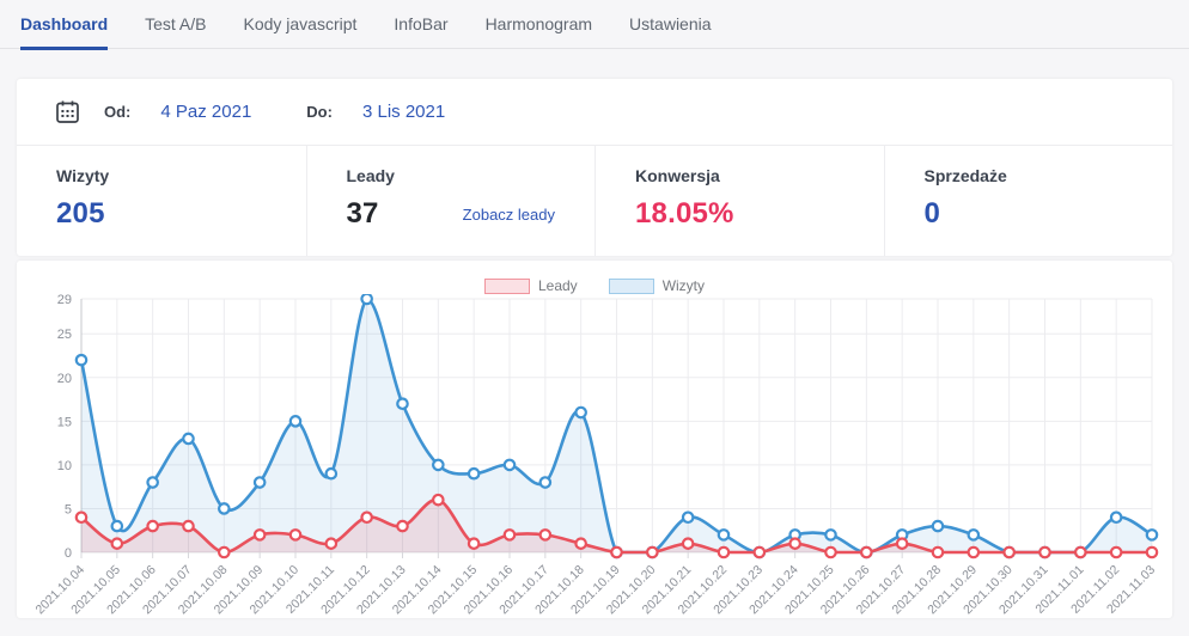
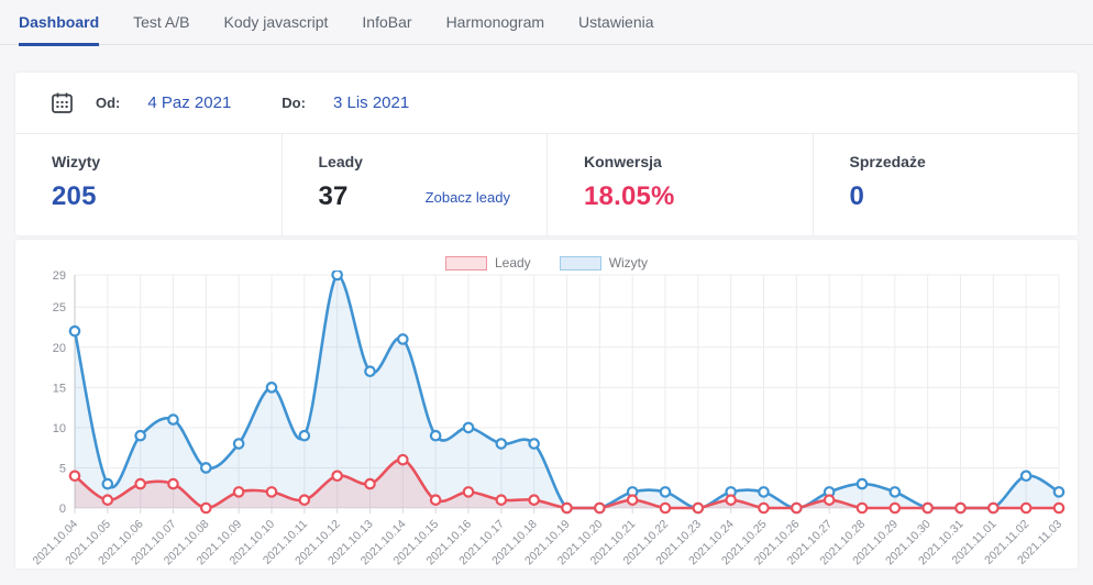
Wizyty/2021.10.06: 8 -> 9
Wizyty/2021.10.07: 13 -> 11
Wizyty/2021.10.14: 10 -> 21
Leady/2021.10.17: 2 -> 1
Wizyty/2021.10.18: 16 -> 8
Wizyty/2021.10.21: 4 -> 2
